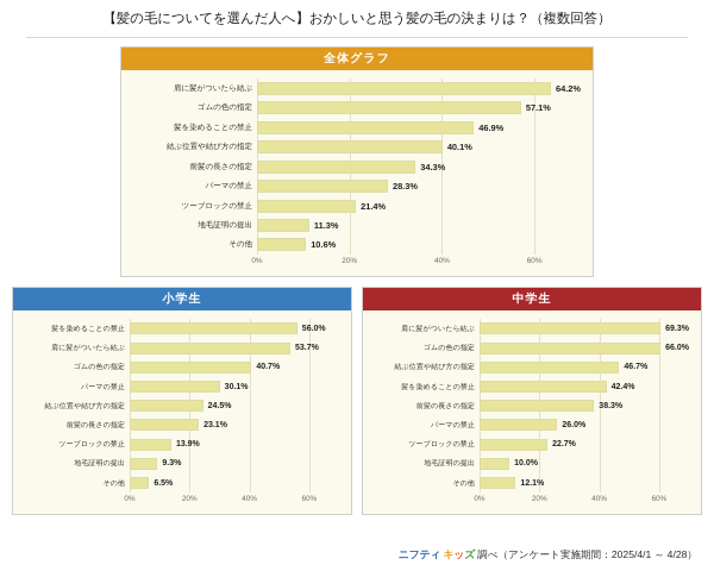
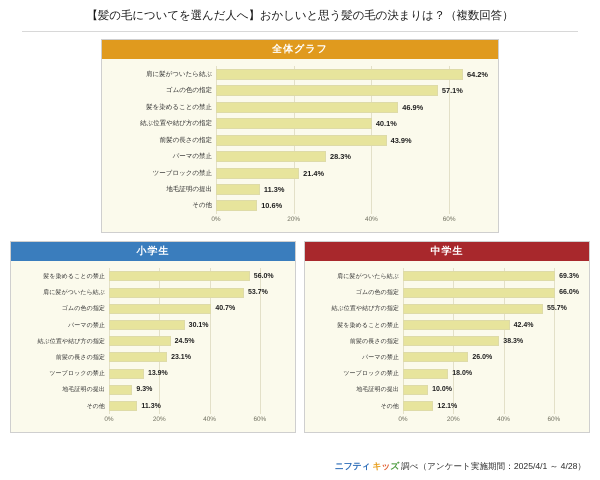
全体グラフ/前髪の長さの指定: 34.3% -> 43.9%
小学生/その他: 6.5% -> 11.3%
中学生/結ぶ位置や結び方の指定: 46.7% -> 55.7%
中学生/ツーブロックの禁止: 22.7% -> 18.0%
